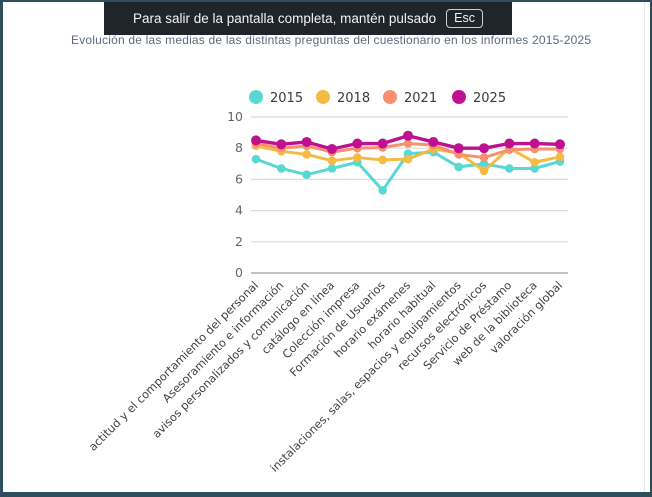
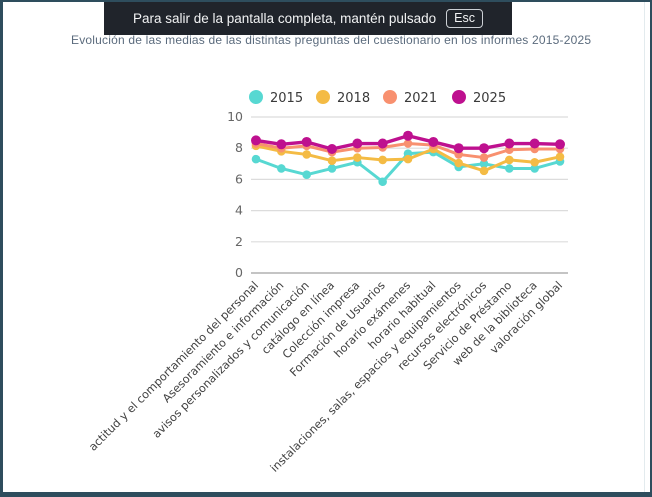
2015/Formación de Usuarios: 5.3 -> 5.8
2018/instalaciones, salas, espacios y equipamientos: 7.7 -> 7.0
2018/Servicio de Préstamo: 8.0 -> 7.2
